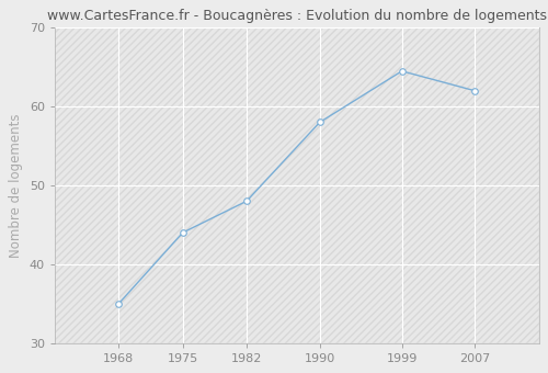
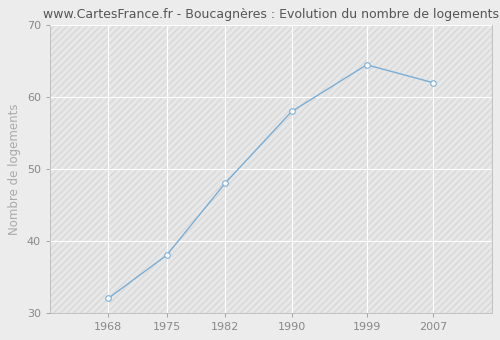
1968: 35.0 -> 32.0
1975: 44.0 -> 38.0
